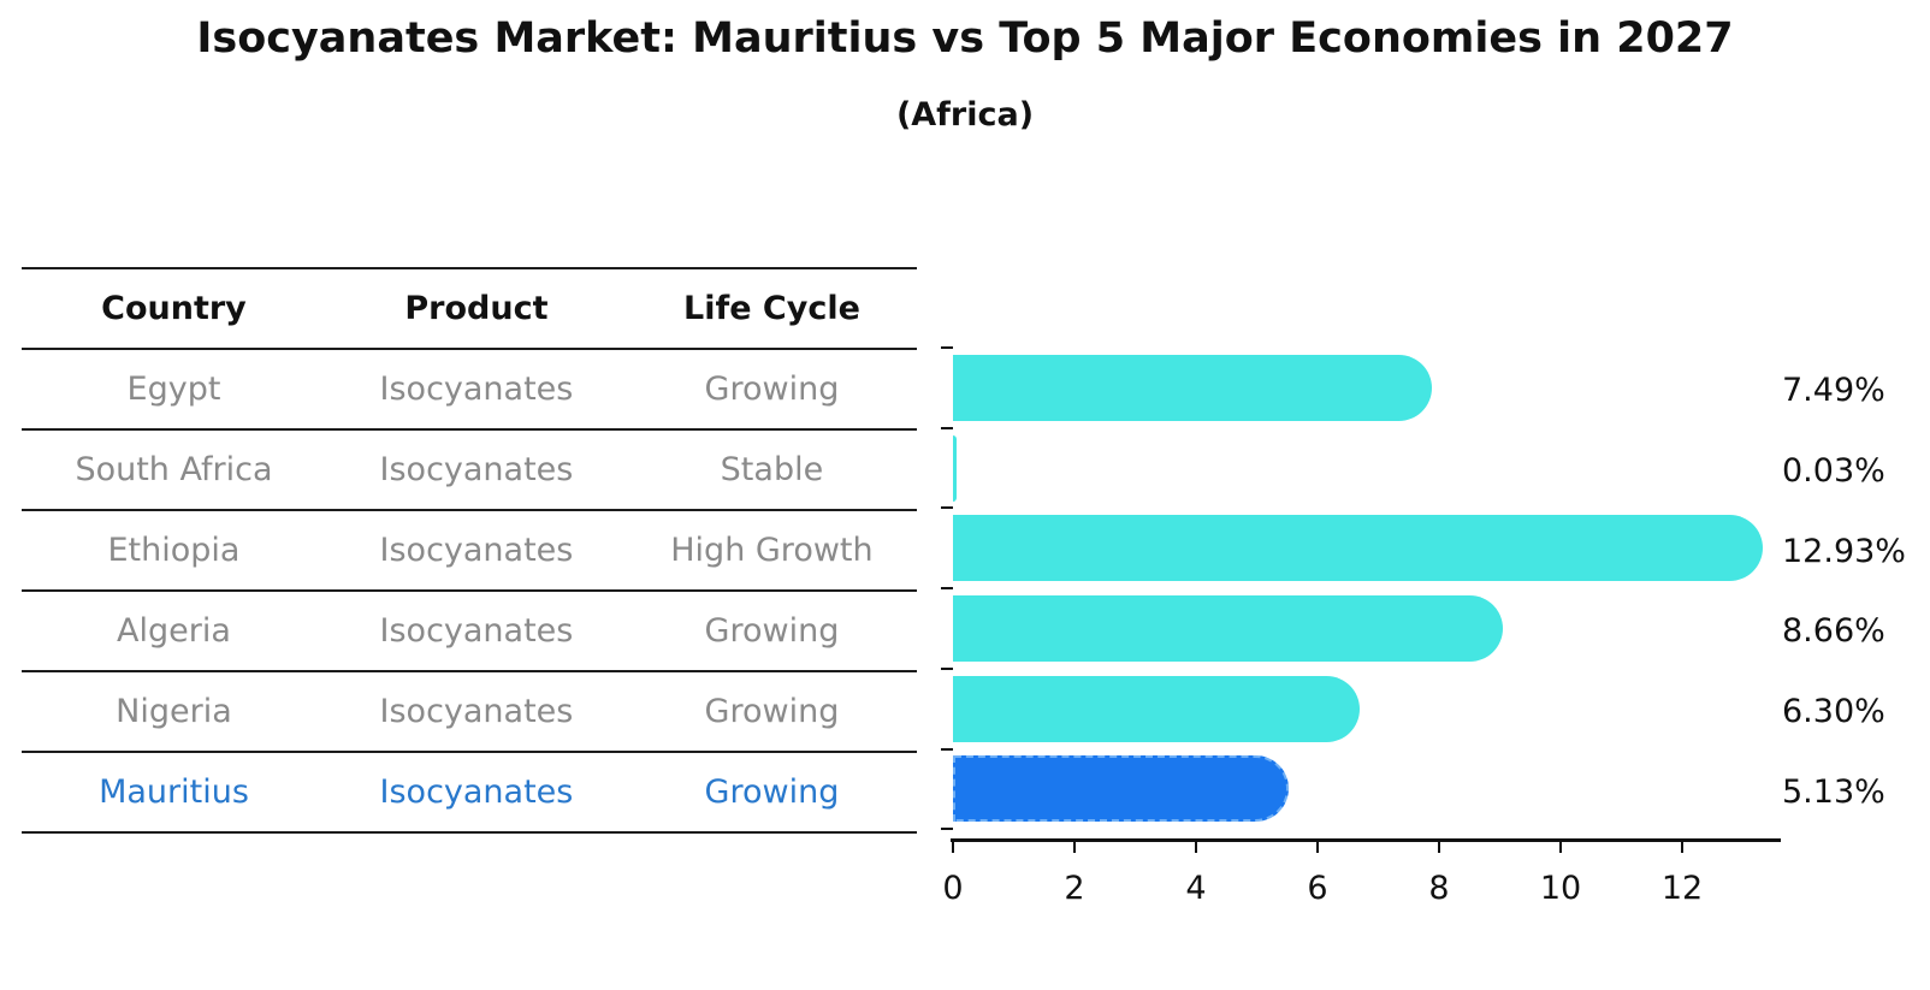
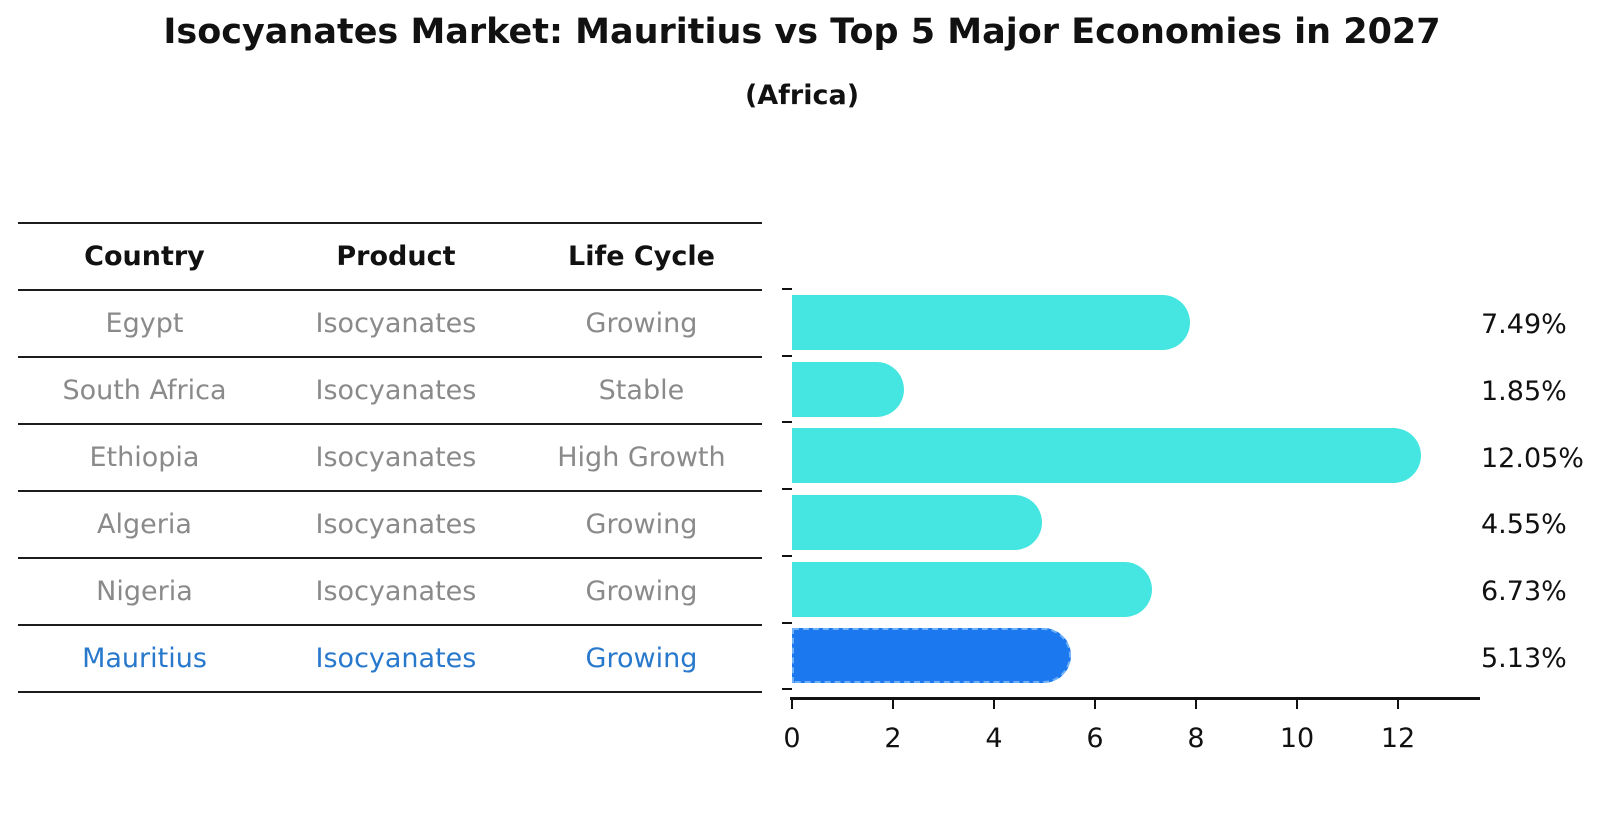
South Africa: 0.03% -> 1.85%
Ethiopia: 12.93% -> 12.05%
Algeria: 8.66% -> 4.55%
Nigeria: 6.30% -> 6.73%
